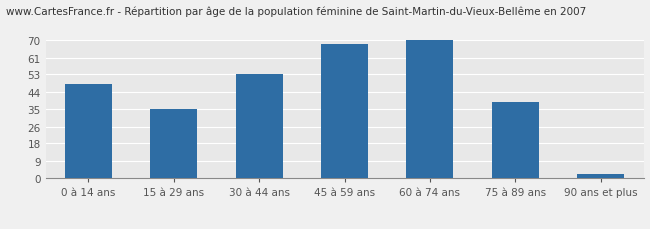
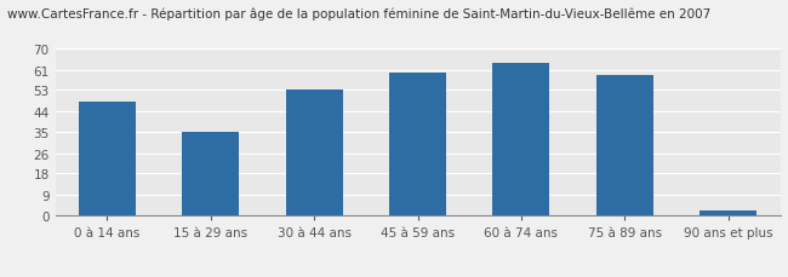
45 à 59 ans: 68 -> 60
60 à 74 ans: 70 -> 64
75 à 89 ans: 39 -> 59
